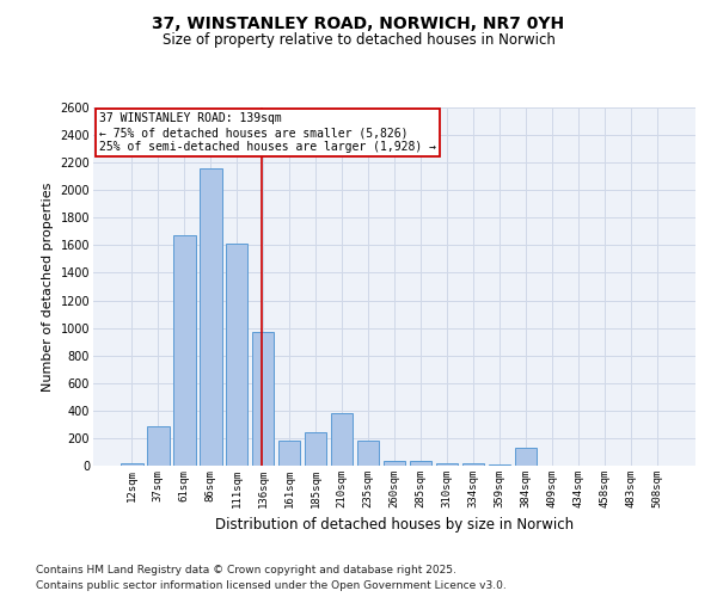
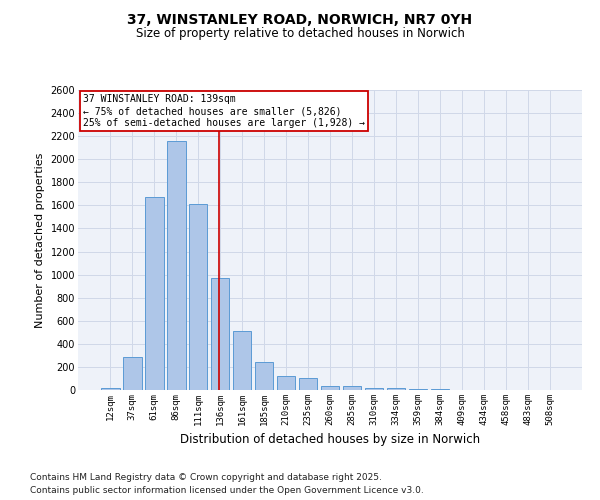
161sqm: 180 -> 510
210sqm: 380 -> 120
235sqm: 180 -> 100
384sqm: 130 -> 0
